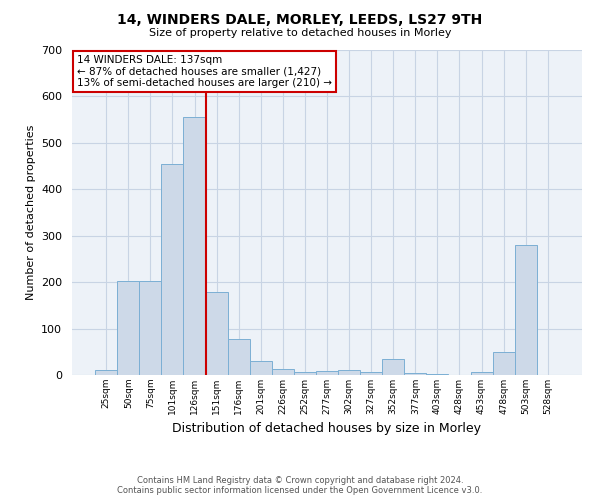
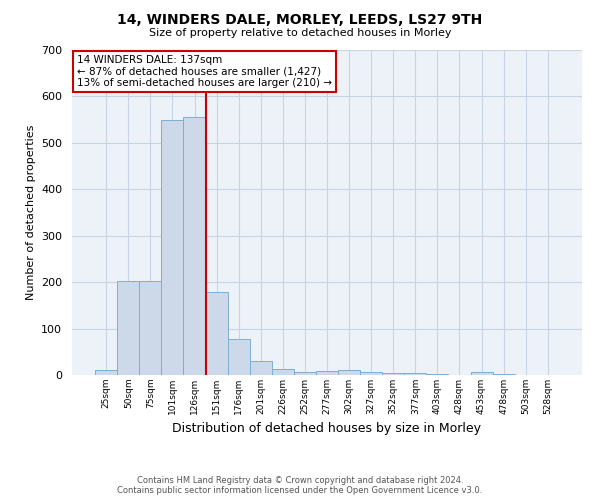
101sqm: 455 -> 550
352sqm: 35 -> 5
478sqm: 50 -> 2
503sqm: 280 -> 1
